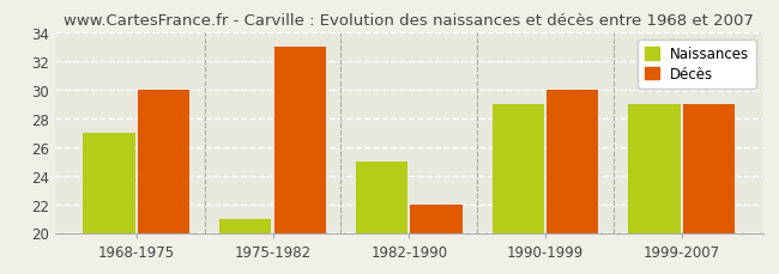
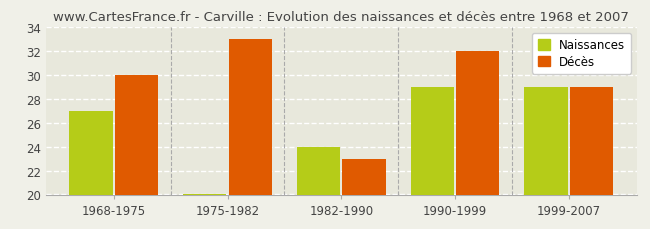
Naissances/1975-1982: 21 -> 20
Naissances/1982-1990: 25 -> 24
Décès/1982-1990: 22 -> 23
Décès/1990-1999: 30 -> 32
